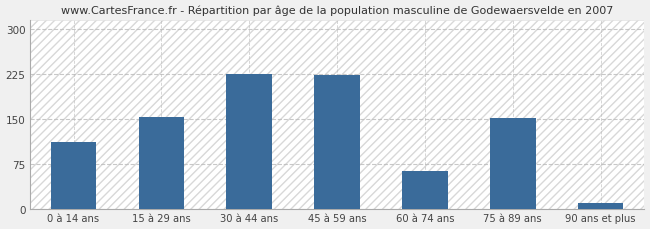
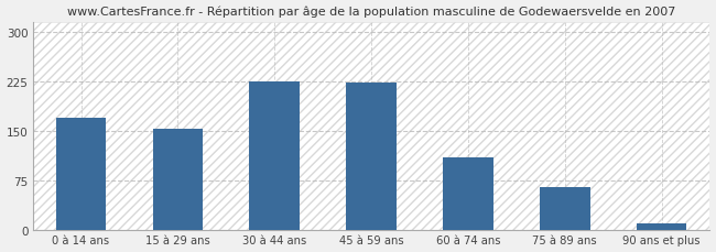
0 à 14 ans: 112 -> 170
60 à 74 ans: 64 -> 110
75 à 89 ans: 152 -> 65
